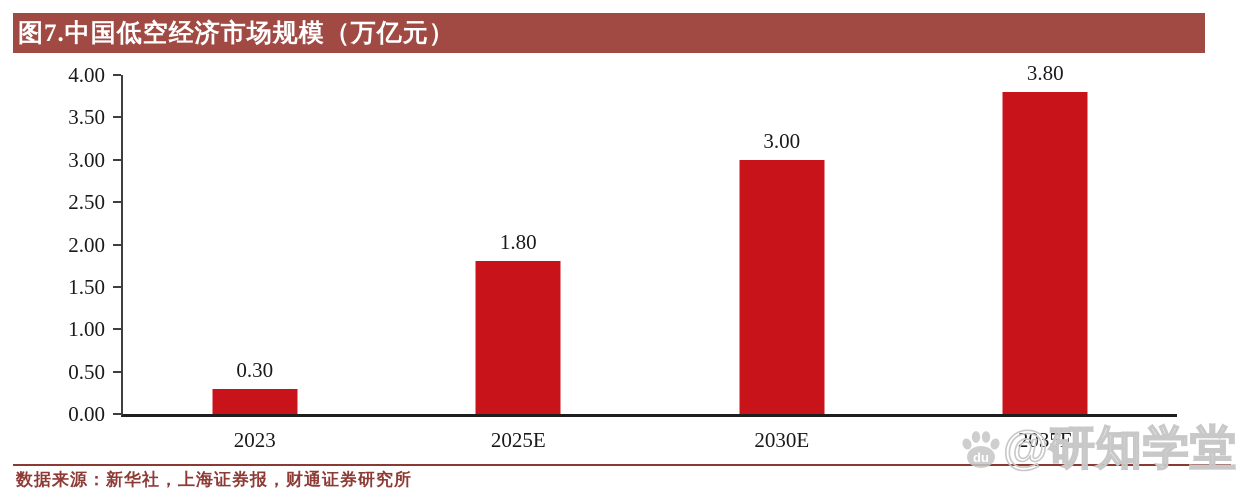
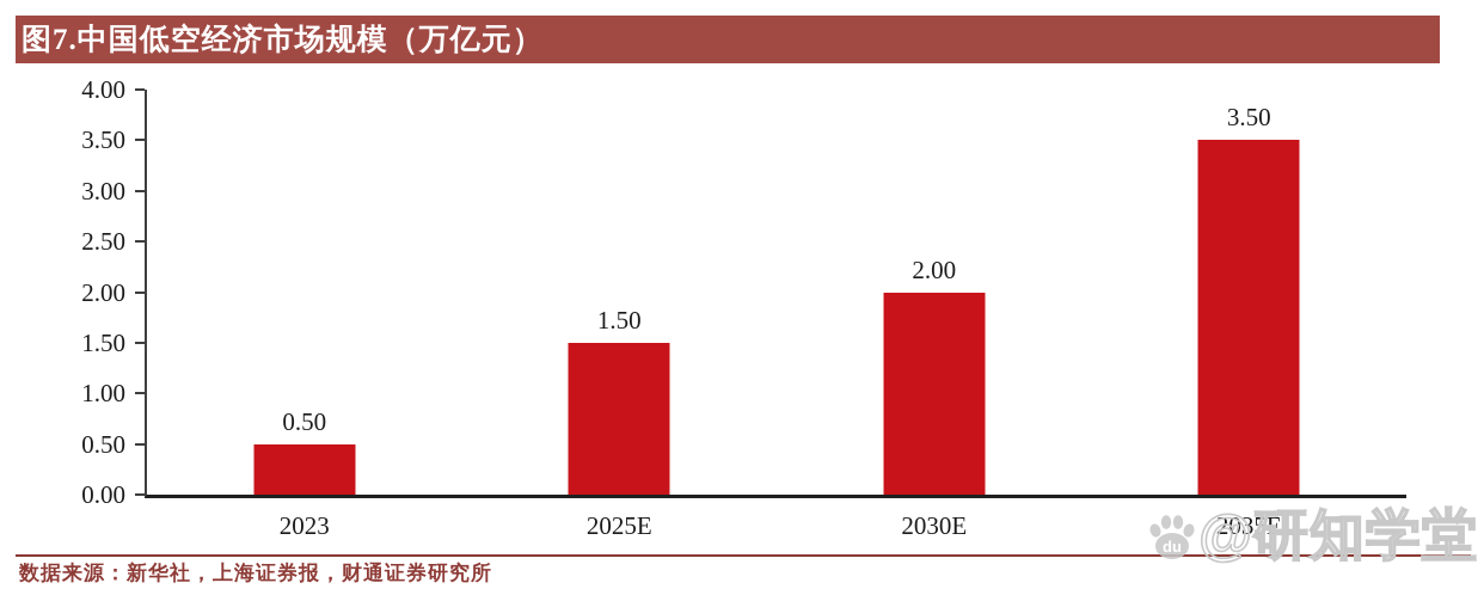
2023: 0.30 -> 0.50
2025E: 1.80 -> 1.50
2030E: 3.00 -> 2.00
2035E: 3.80 -> 3.50
